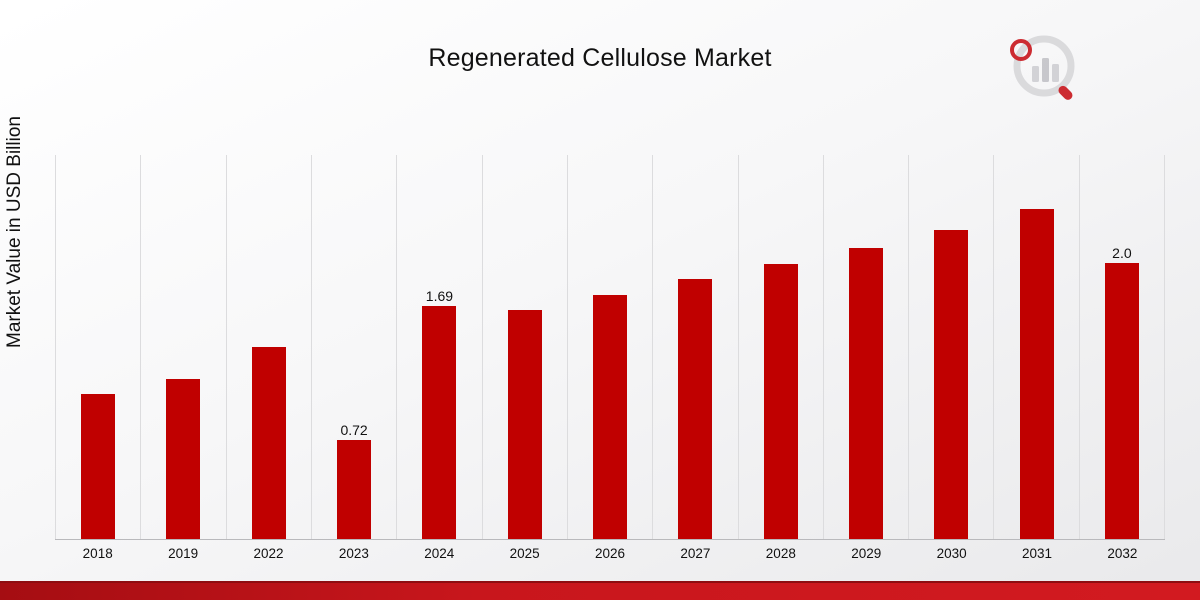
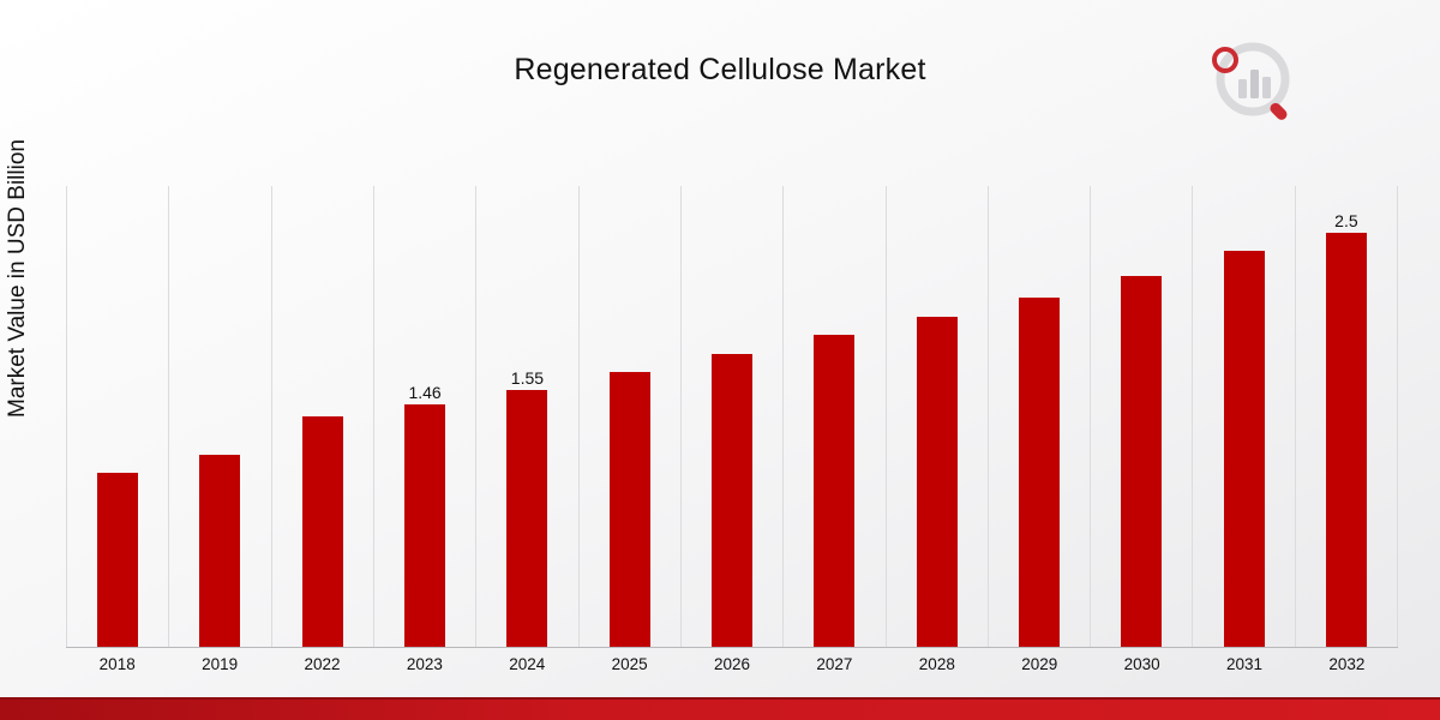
2023: 0.72 -> 1.46
2024: 1.69 -> 1.55
2032: 2.0 -> 2.5
